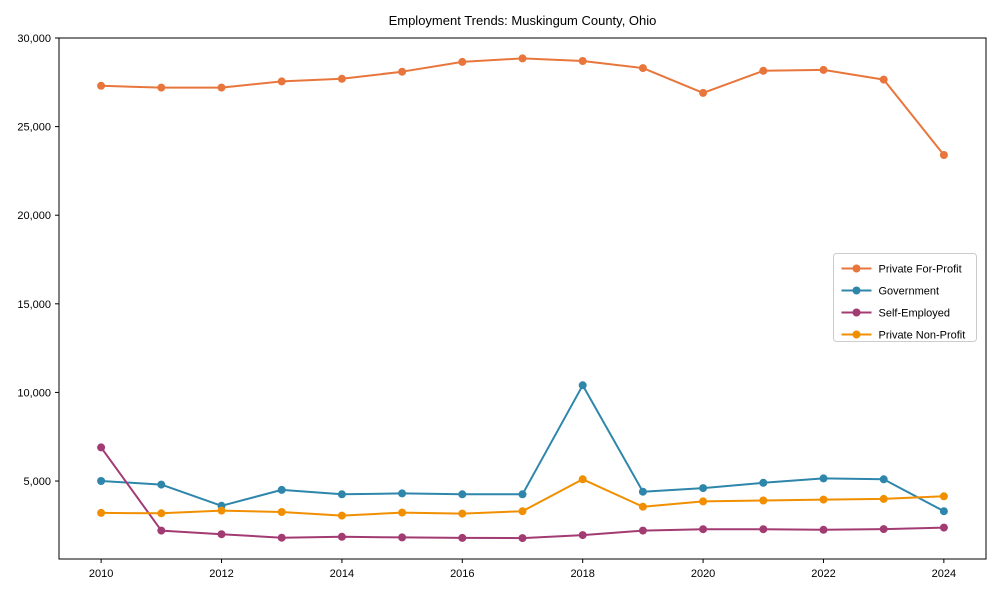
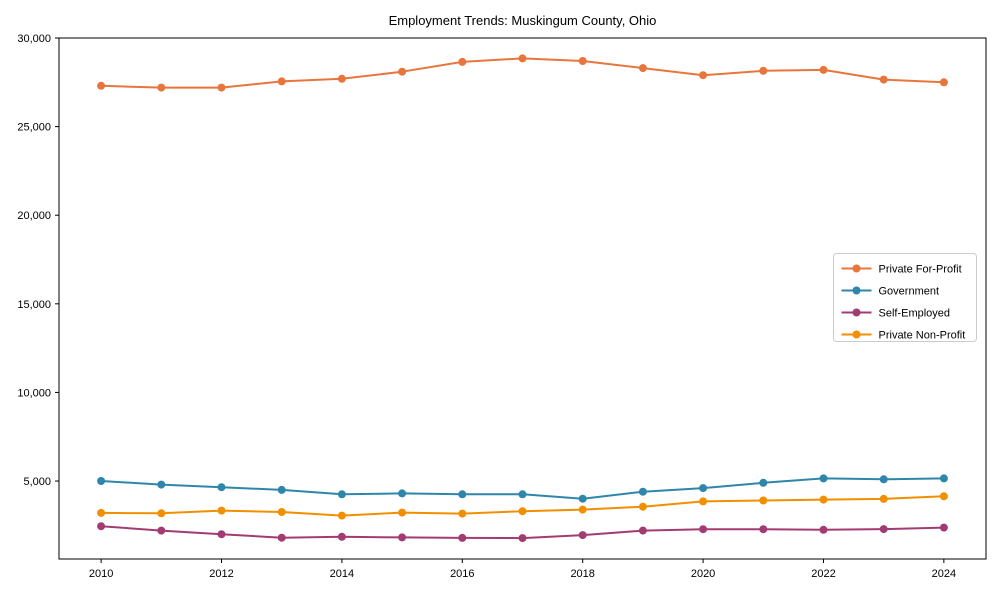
Self-Employed/2010: 6900 -> 2400
Government/2012: 3600 -> 4600
Government/2018: 10400 -> 4000
Private Non-Profit/2018: 5100 -> 3400
Private For-Profit/2020: 26900 -> 27900
Private For-Profit/2024: 23400 -> 27500
Government/2024: 3300 -> 5200
